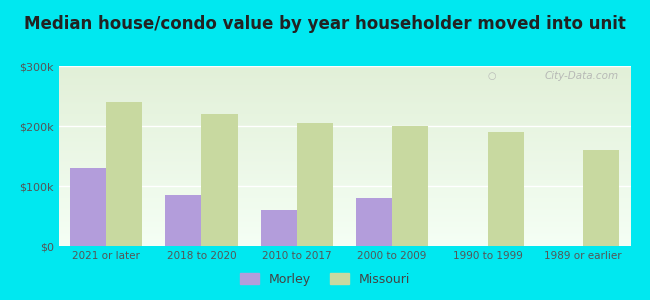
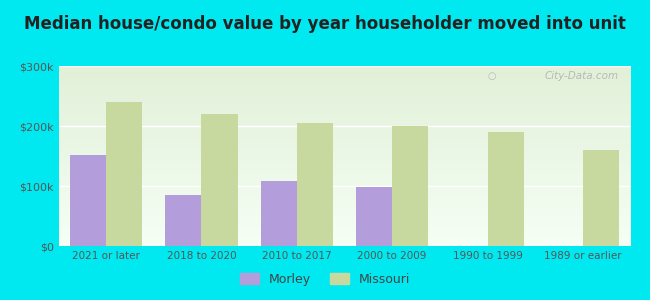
Morley/2021 or later: $130k -> $152k
Morley/2010 to 2017: $60k -> $108k
Morley/2000 to 2009: $80k -> $98k
